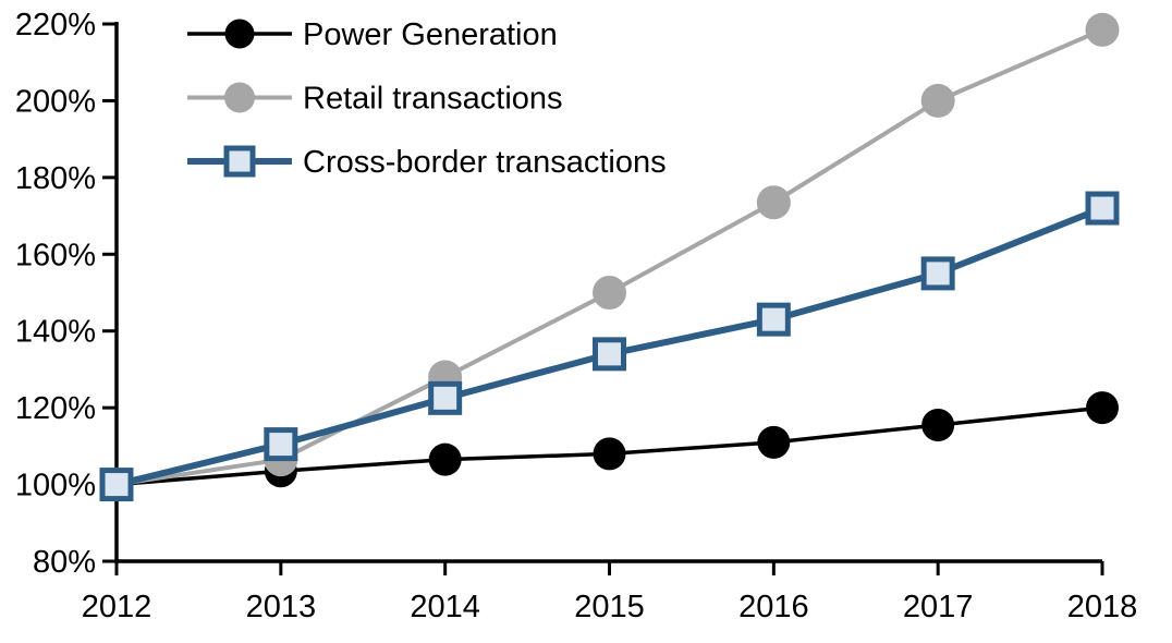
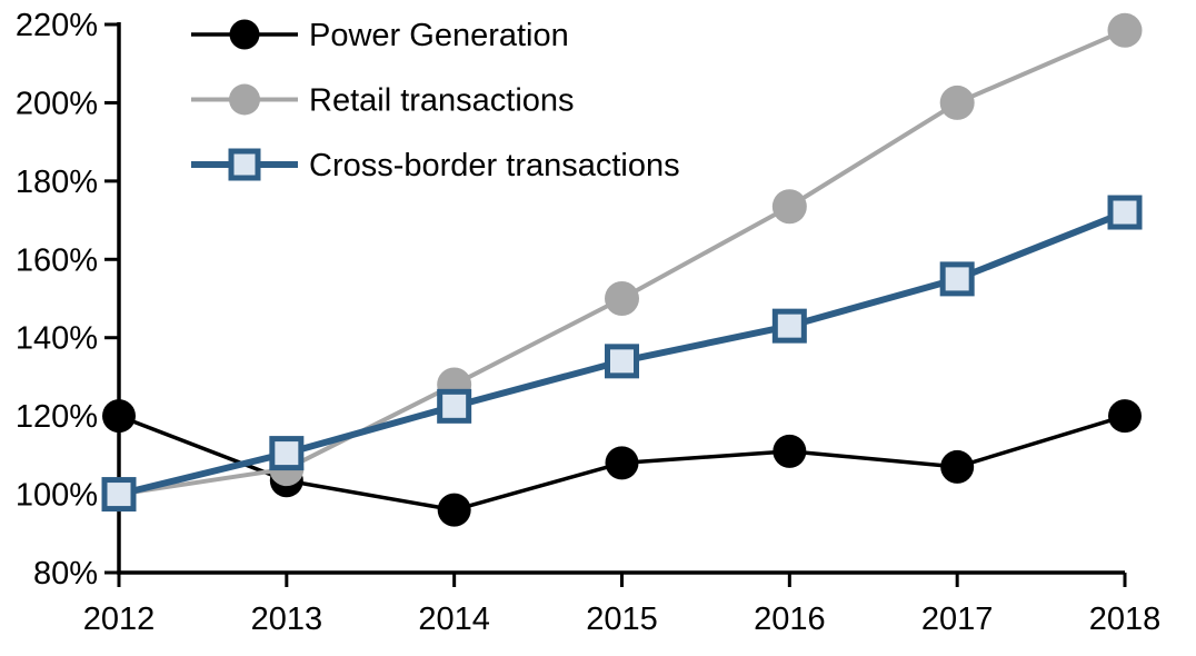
Power Generation/2012: 100% -> 120%
Power Generation/2014: 106% -> 96%
Power Generation/2017: 116% -> 107%
